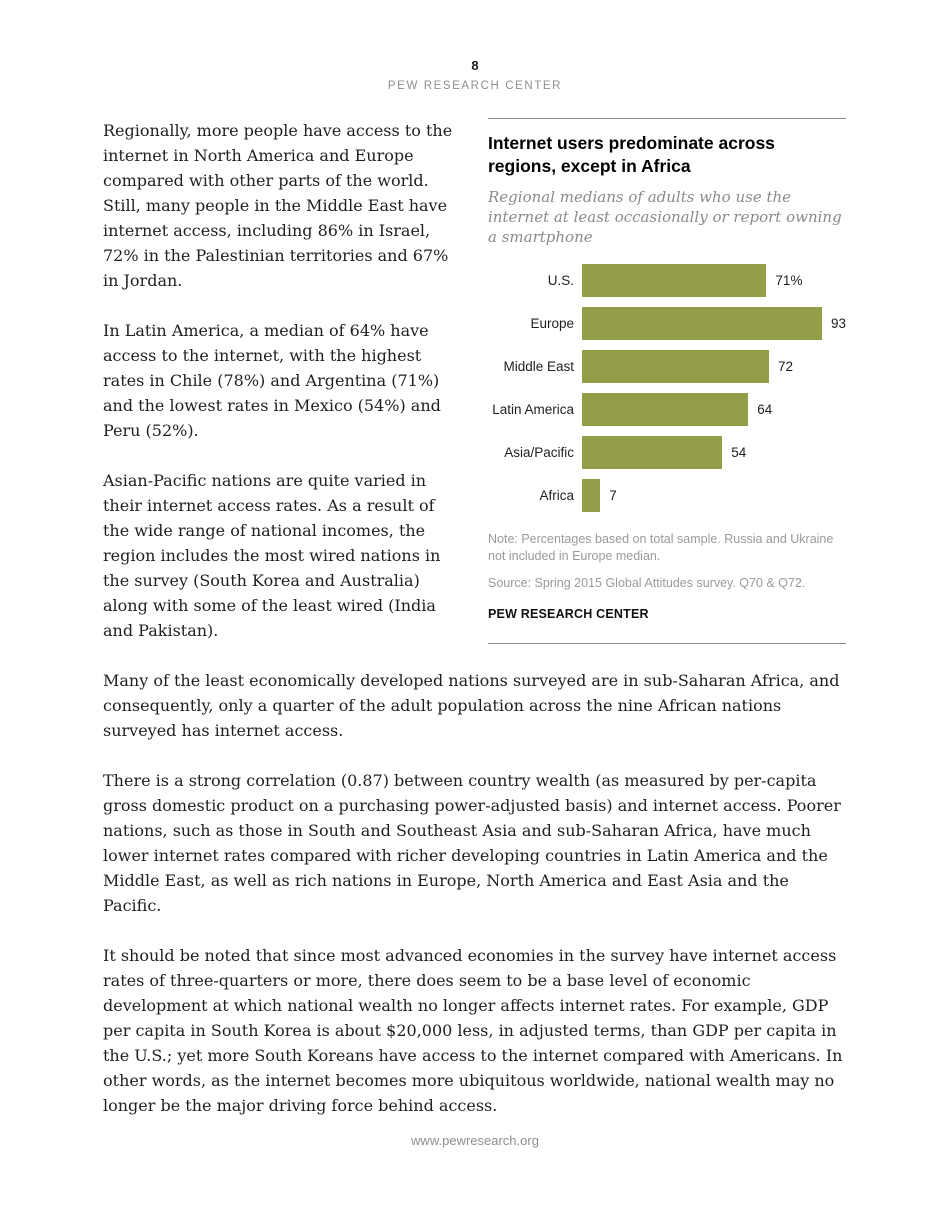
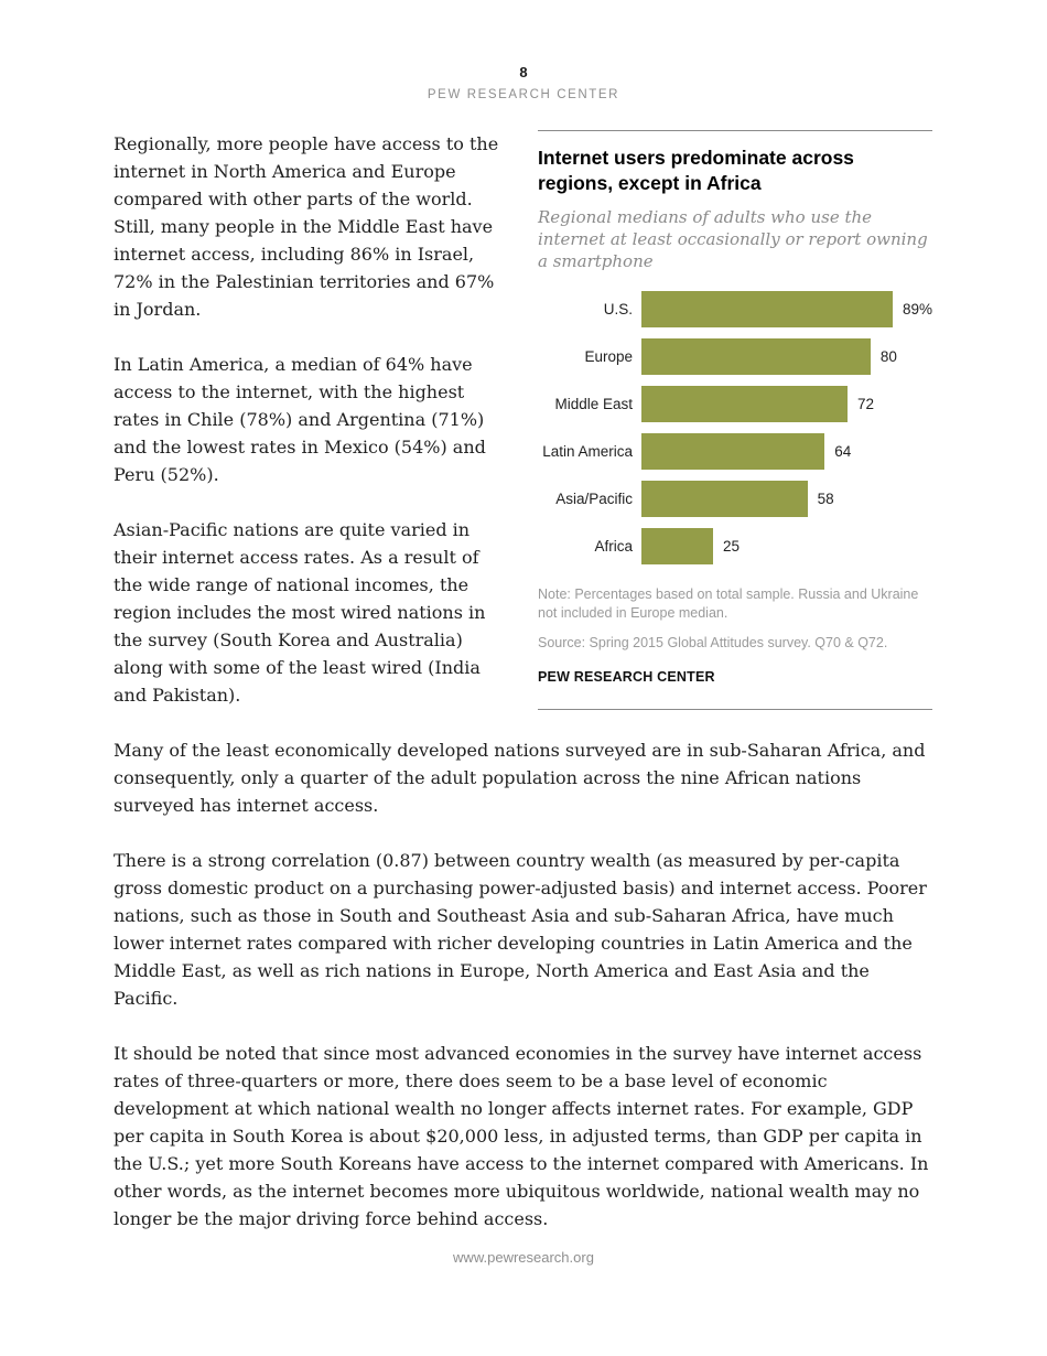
U.S.: 71% -> 89%
Europe: 93 -> 80
Asia/Pacific: 54 -> 58
Africa: 7 -> 25
